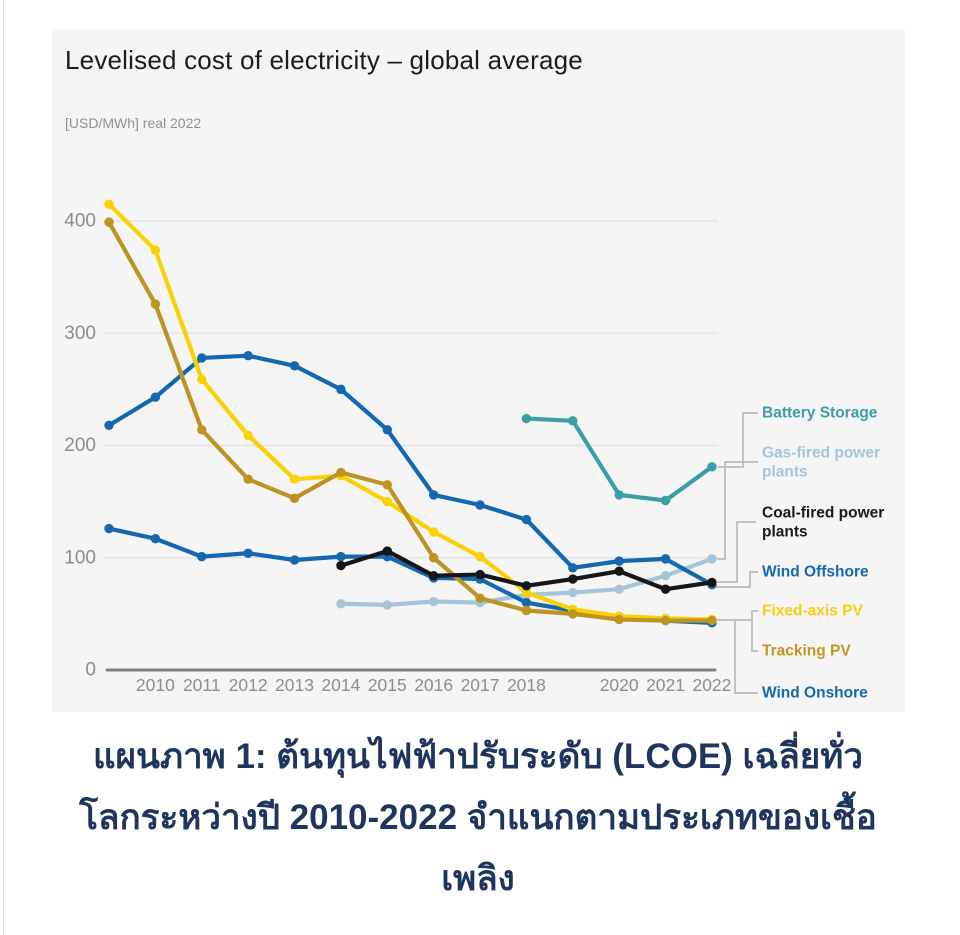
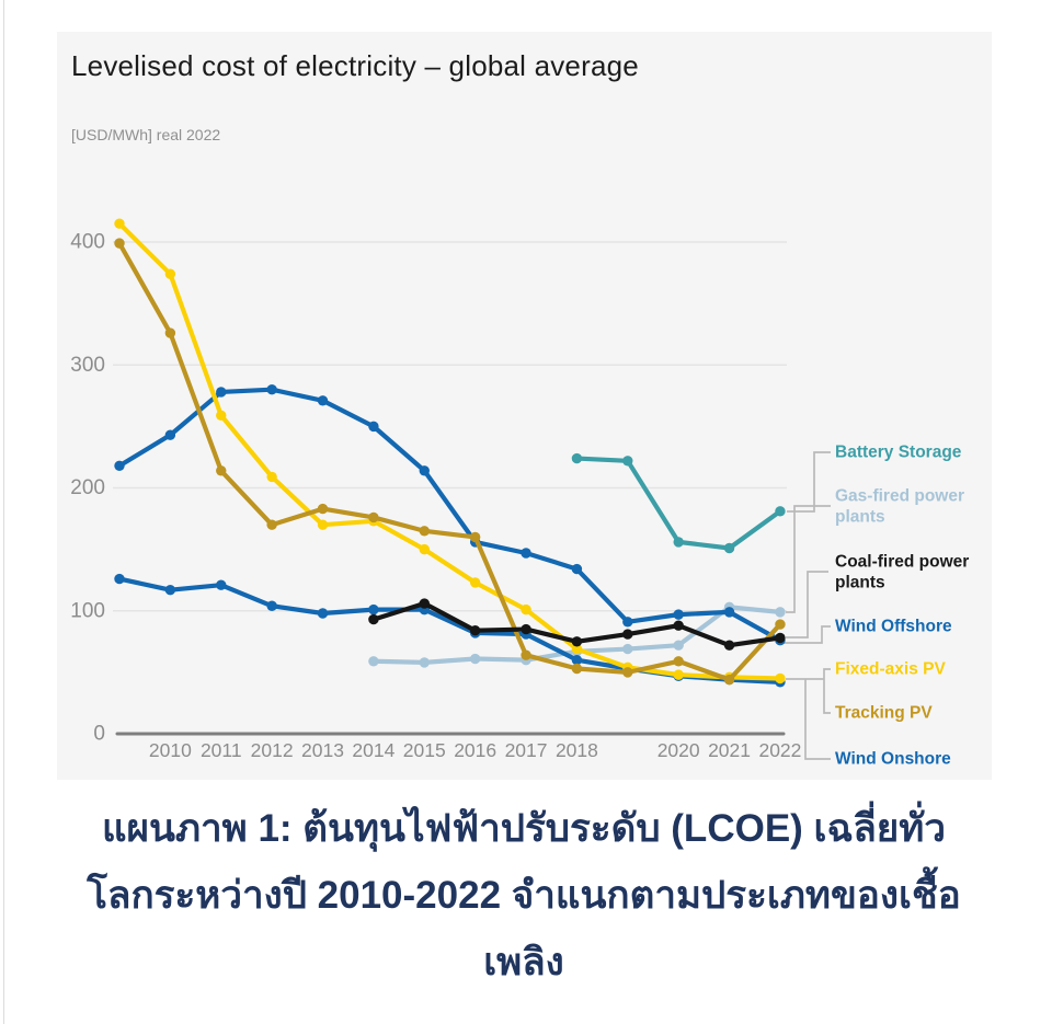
Wind Onshore/2011: 101 -> 121
Tracking PV/2013: 153 -> 183
Tracking PV/2016: 100 -> 160
Tracking PV/2020: 45 -> 59
Gas-fired power plants/2021: 84 -> 103
Tracking PV/2022: 44 -> 89
